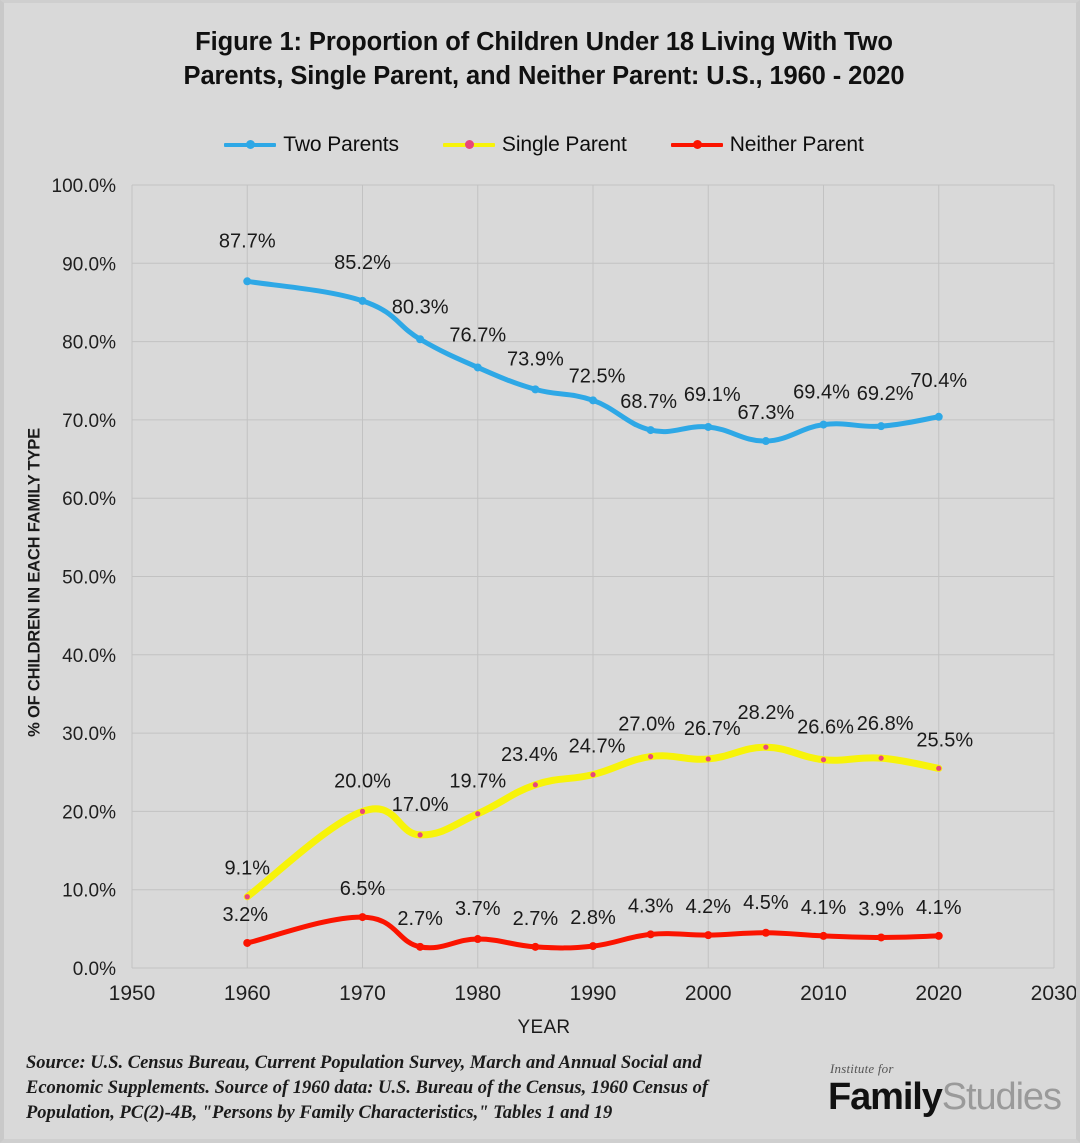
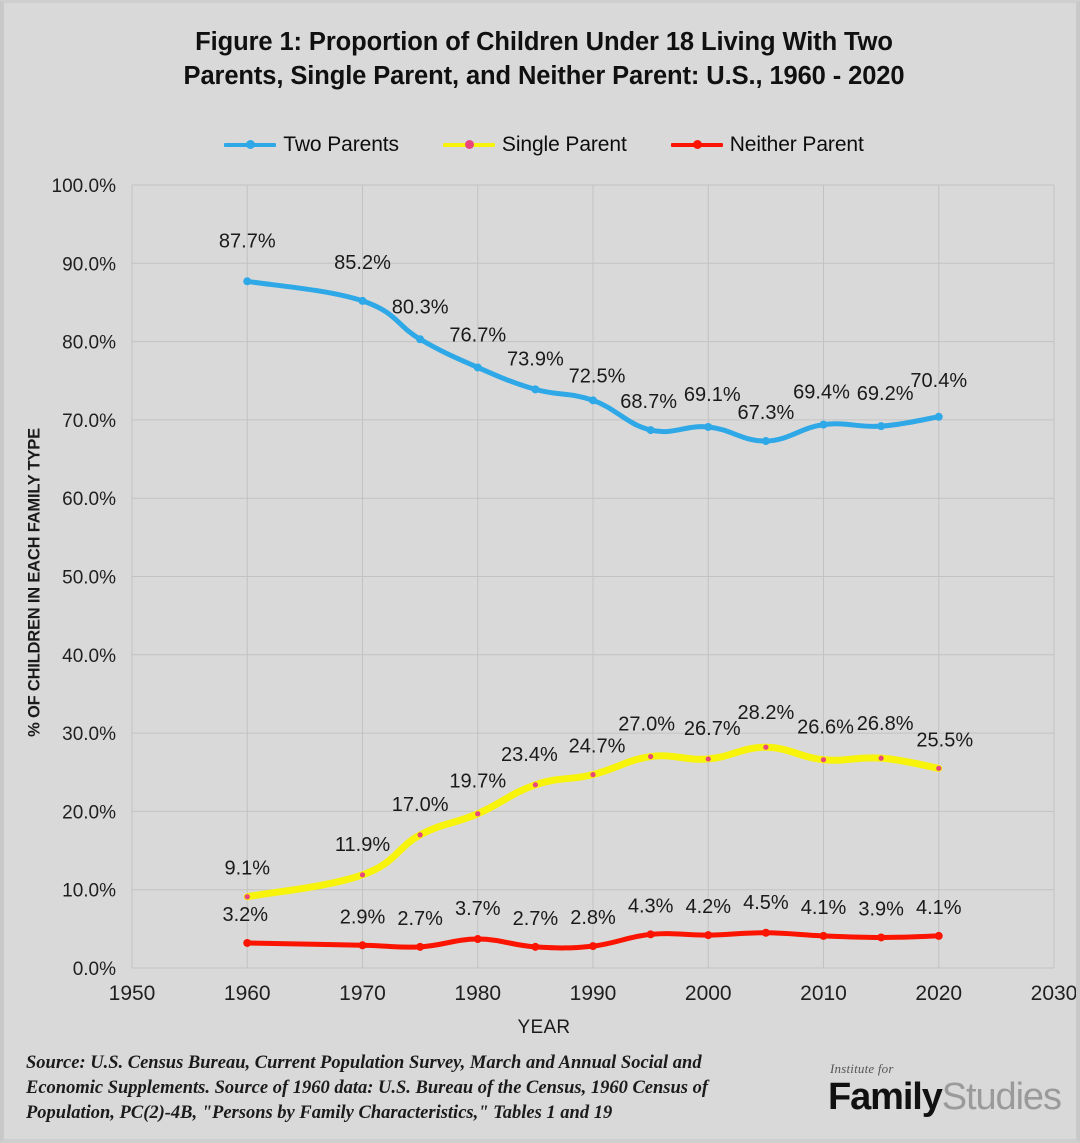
Single Parent/1970: 20.0% -> 11.9%
Neither Parent/1970: 6.5% -> 2.9%
